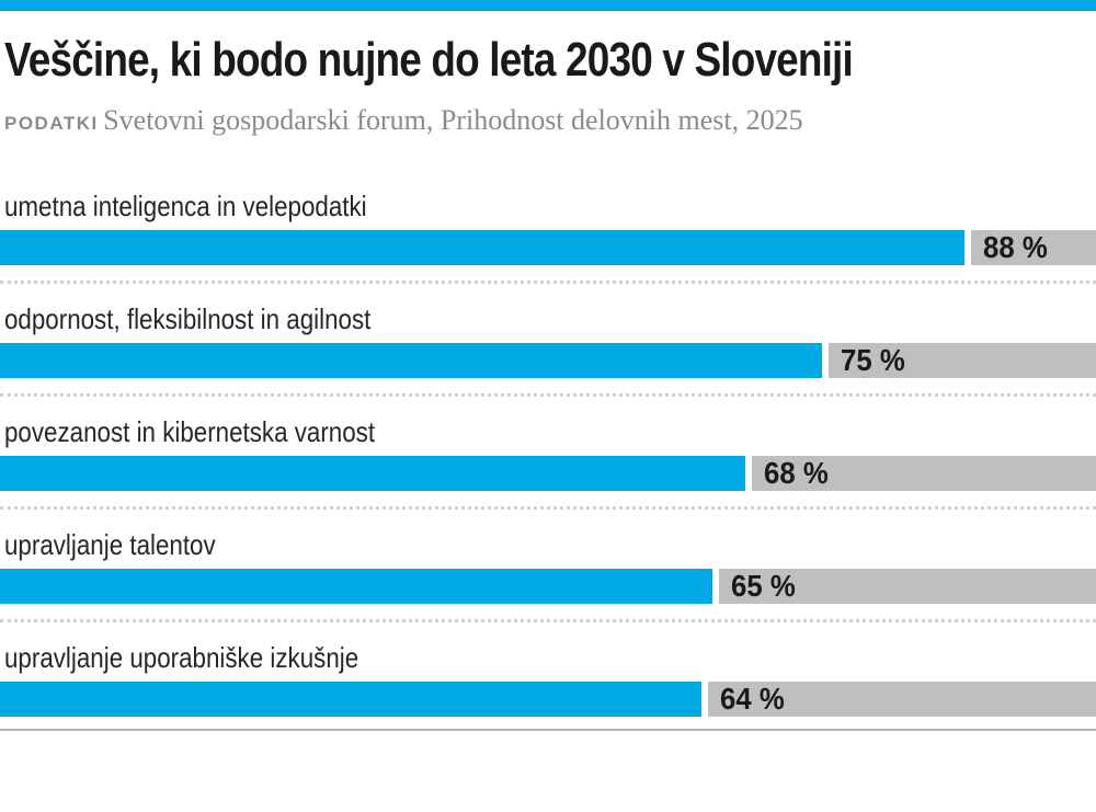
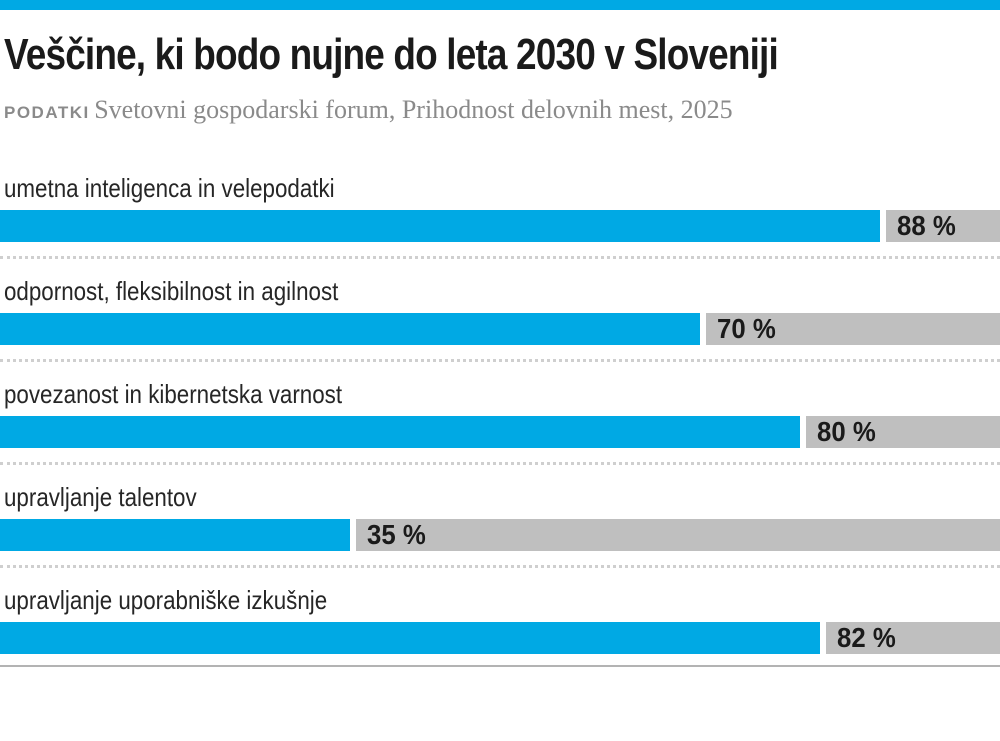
odpornost, fleksibilnost in agilnost: 75 -> 70
povezanost in kibernetska varnost: 68 -> 80
upravljanje talentov: 65 -> 35
upravljanje uporabniške izkušnje: 64 -> 82
